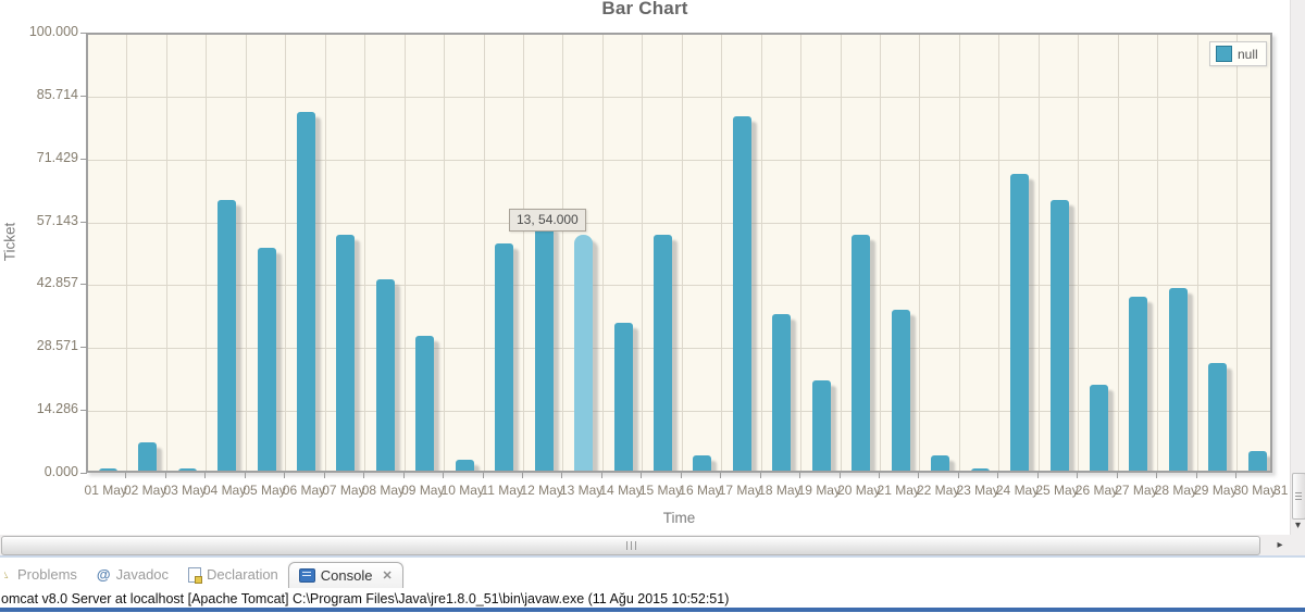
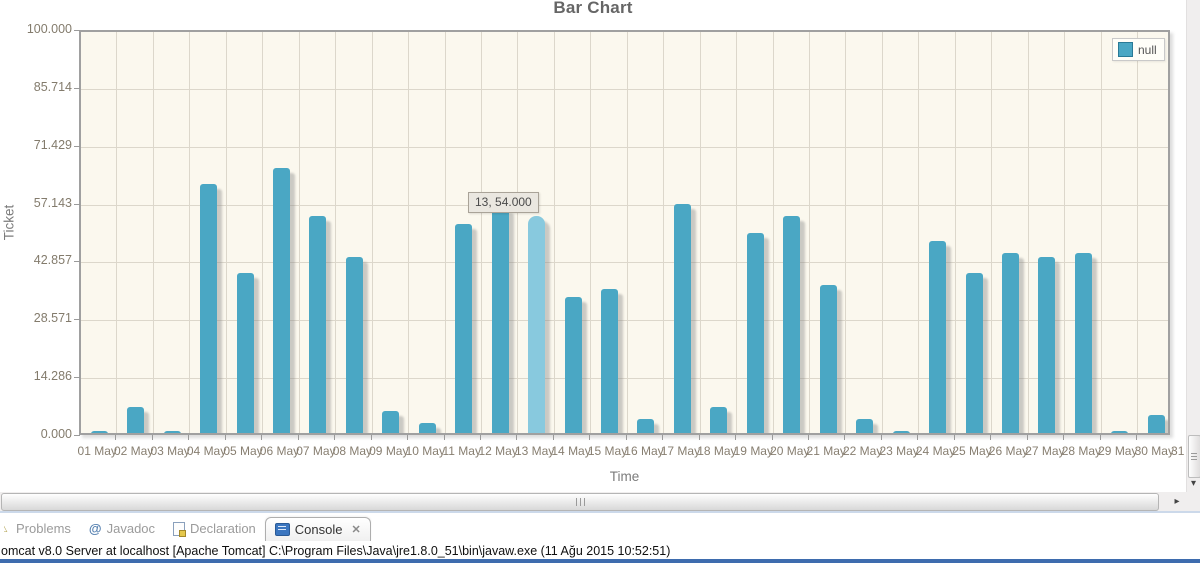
05 May: 51 -> 40
06 May: 82 -> 66
09 May: 31 -> 6
15 May: 54 -> 36
17 May: 81 -> 57
18 May: 36 -> 7
19 May: 21 -> 50
24 May: 68 -> 48
25 May: 62 -> 40
26 May: 20 -> 45
27 May: 40 -> 44
28 May: 42 -> 45
29 May: 25 -> 1
